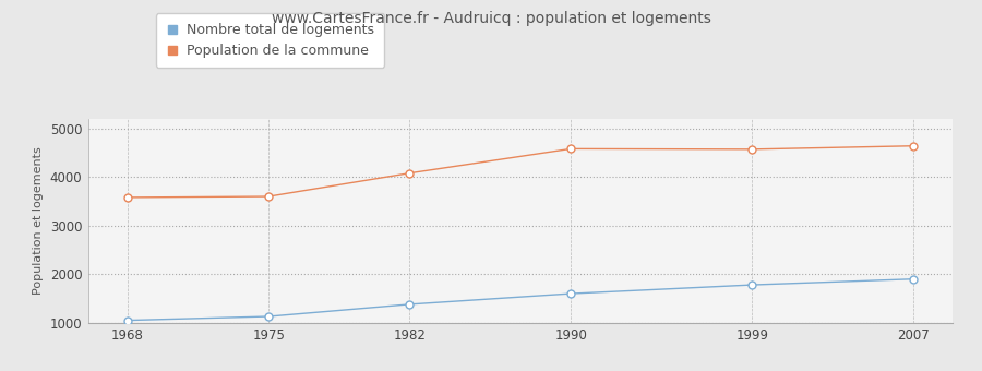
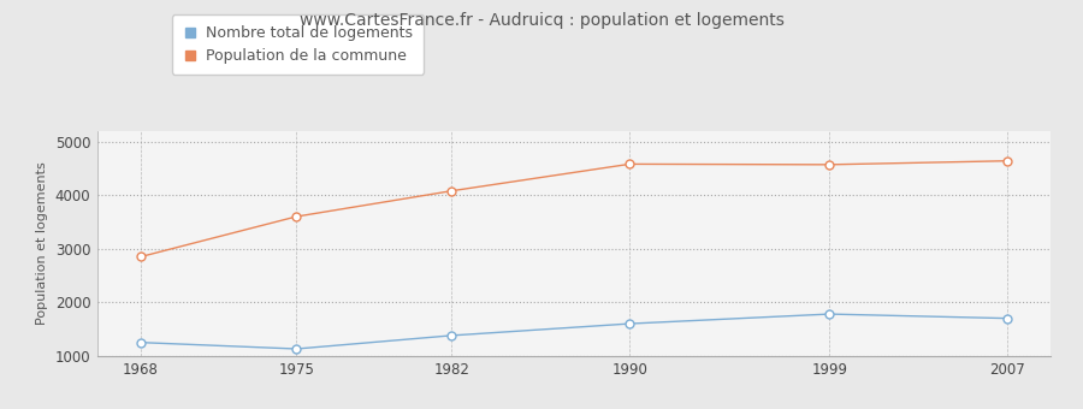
Nombre total de logements/1968: 1050 -> 1250
Population de la commune/1968: 3580 -> 2850
Nombre total de logements/2007: 1900 -> 1700
